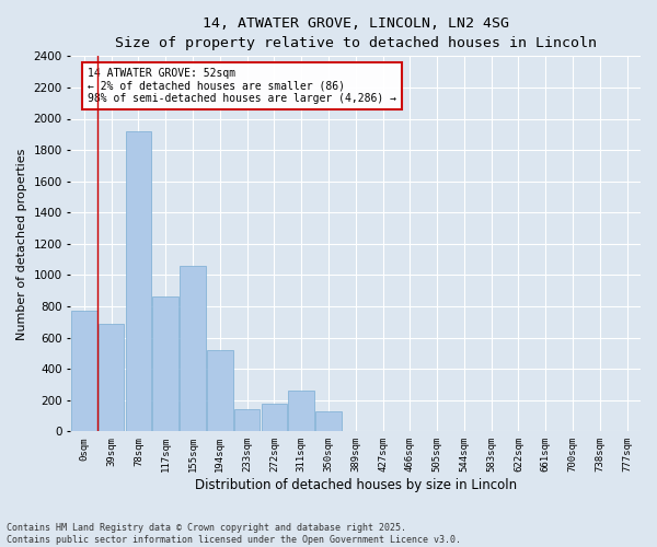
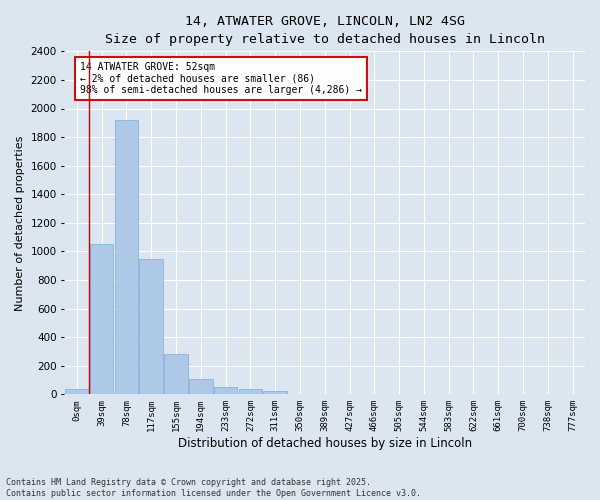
0sqm: 770 -> 40
39sqm: 690 -> 1050
117sqm: 860 -> 950
155sqm: 1060 -> 280
194sqm: 520 -> 100
233sqm: 140 -> 50
272sqm: 180 -> 40
311sqm: 260 -> 20
350sqm: 130 -> 0
